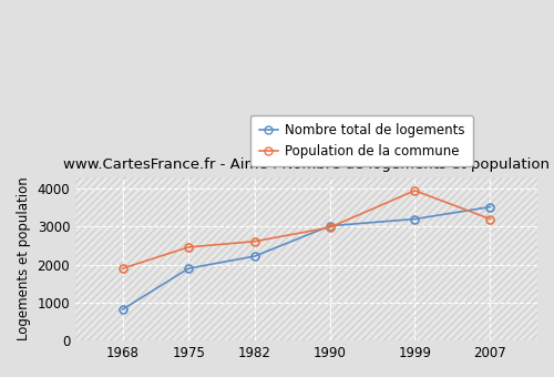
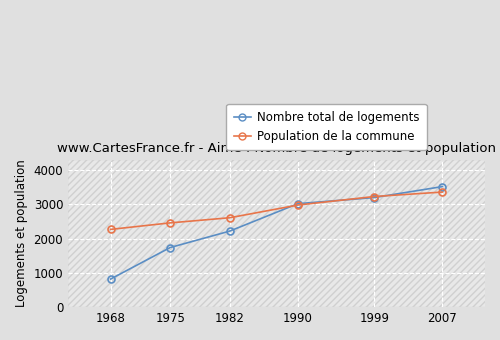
Population de la commune/1968: 1900 -> 2270
Nombre total de logements/1975: 1900 -> 1740
Population de la commune/1999: 3950 -> 3230
Population de la commune/2007: 3200 -> 3360
